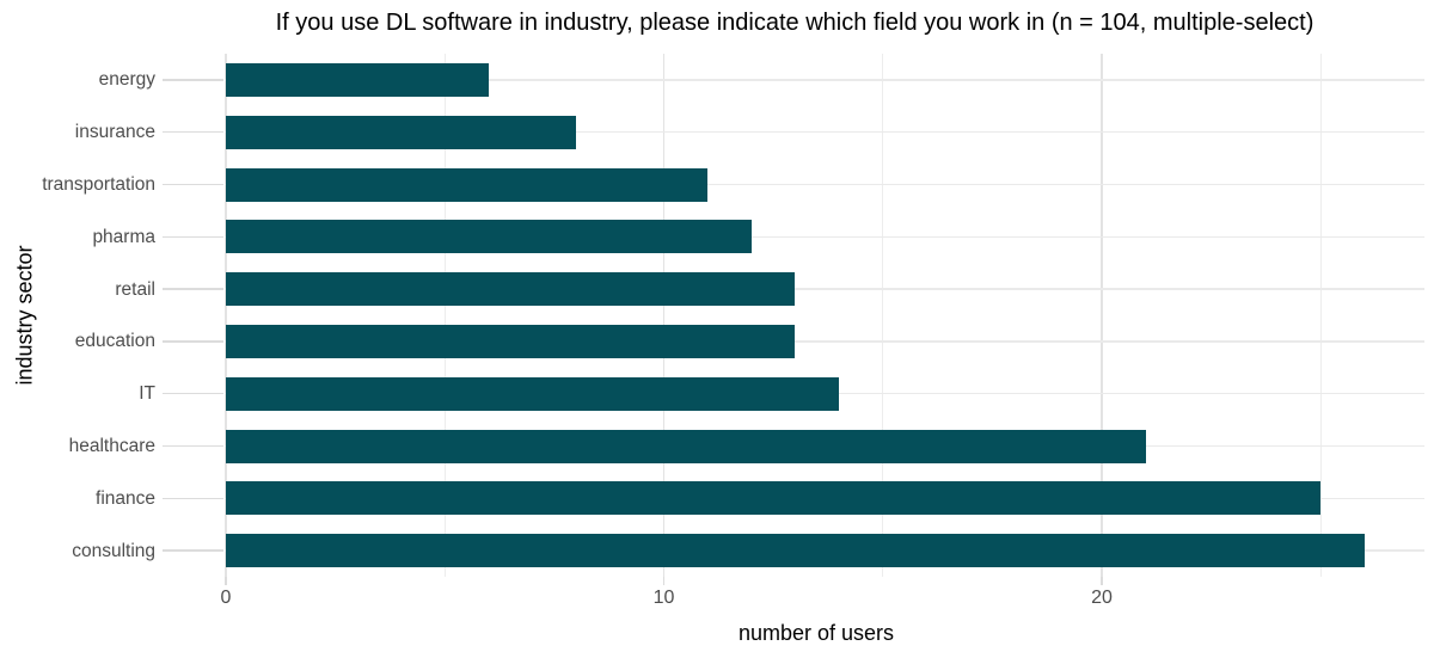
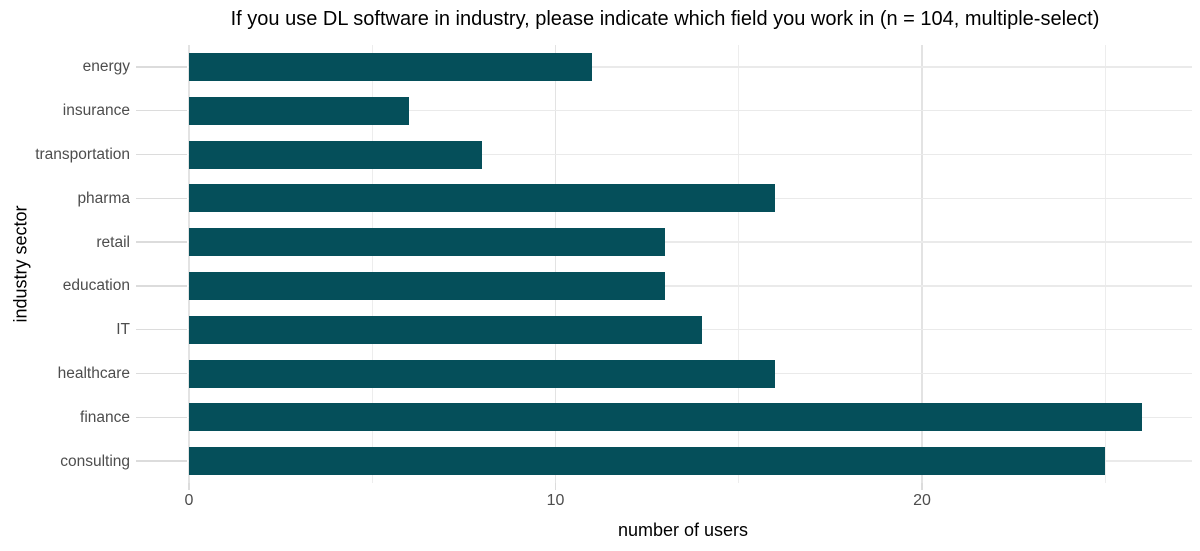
energy: 6 -> 11
insurance: 8 -> 6
transportation: 11 -> 8
pharma: 12 -> 16
healthcare: 21 -> 16
finance: 25 -> 26
consulting: 26 -> 25
